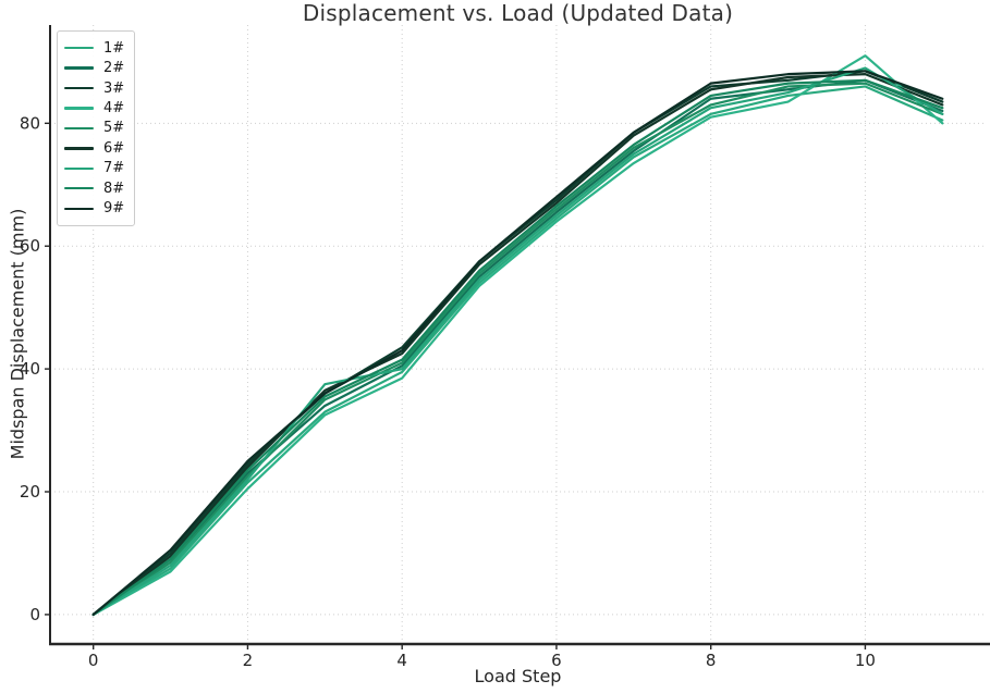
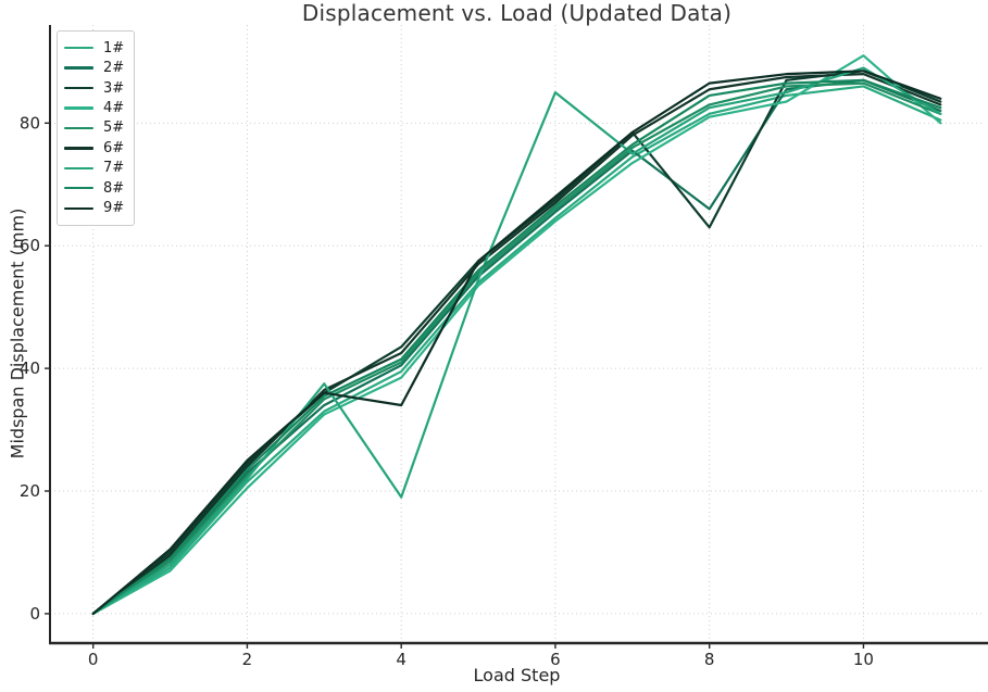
7#/4: 40 -> 19
9#/4: 43 -> 34
7#/6: 65 -> 85
2#/8: 84 -> 66
3#/8: 86 -> 63
